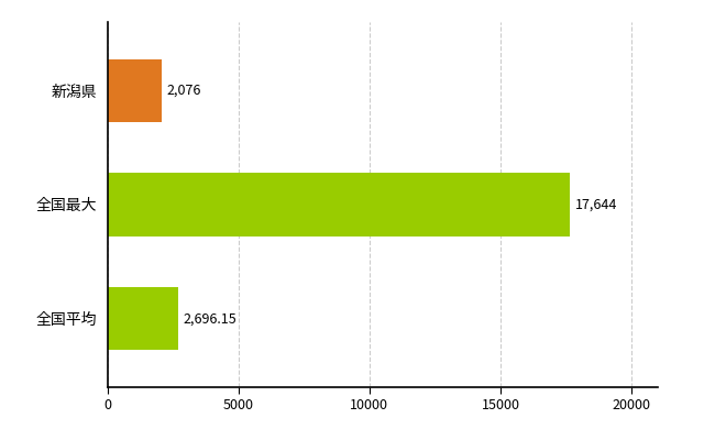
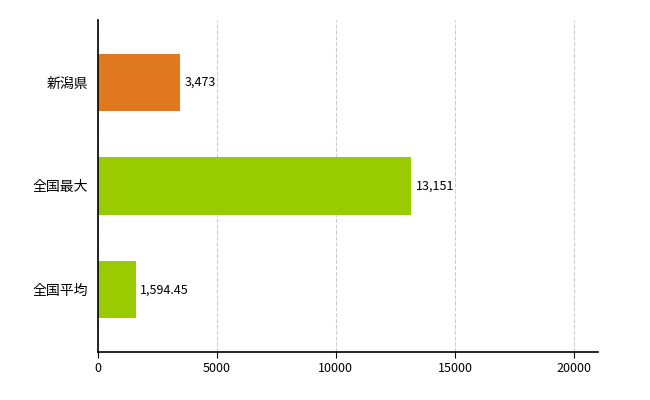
新潟県: 2,076 -> 3,473
全国最大: 17,644 -> 13,151
全国平均: 2,696.15 -> 1,594.45
